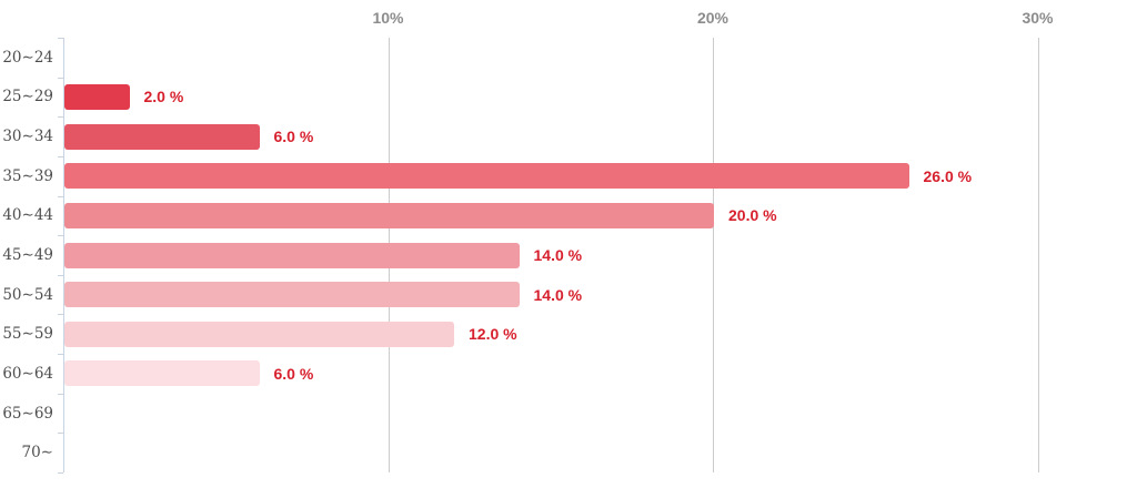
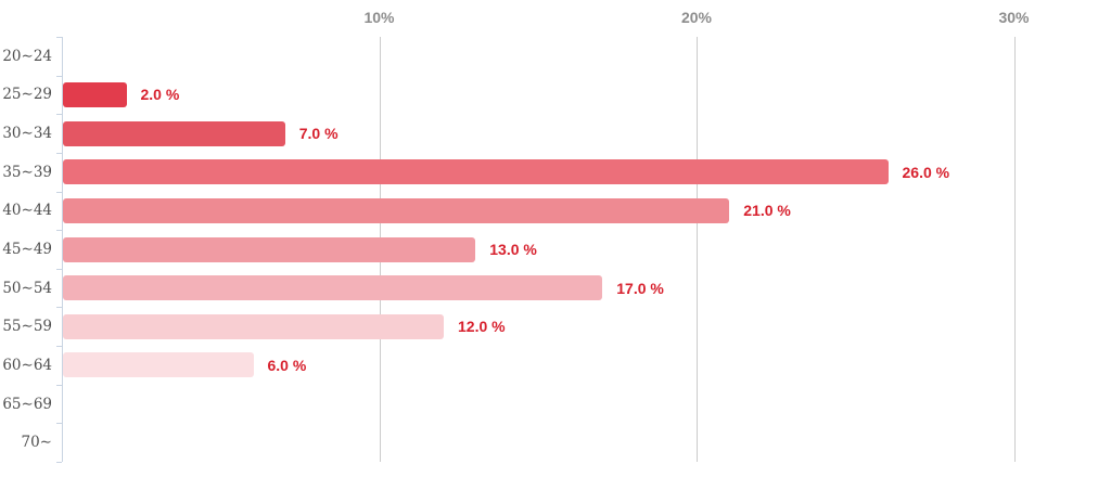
30∼34: 6.0 -> 7.0
40∼44: 20.0 -> 21.0
45∼49: 14.0 -> 13.0
50∼54: 14.0 -> 17.0
